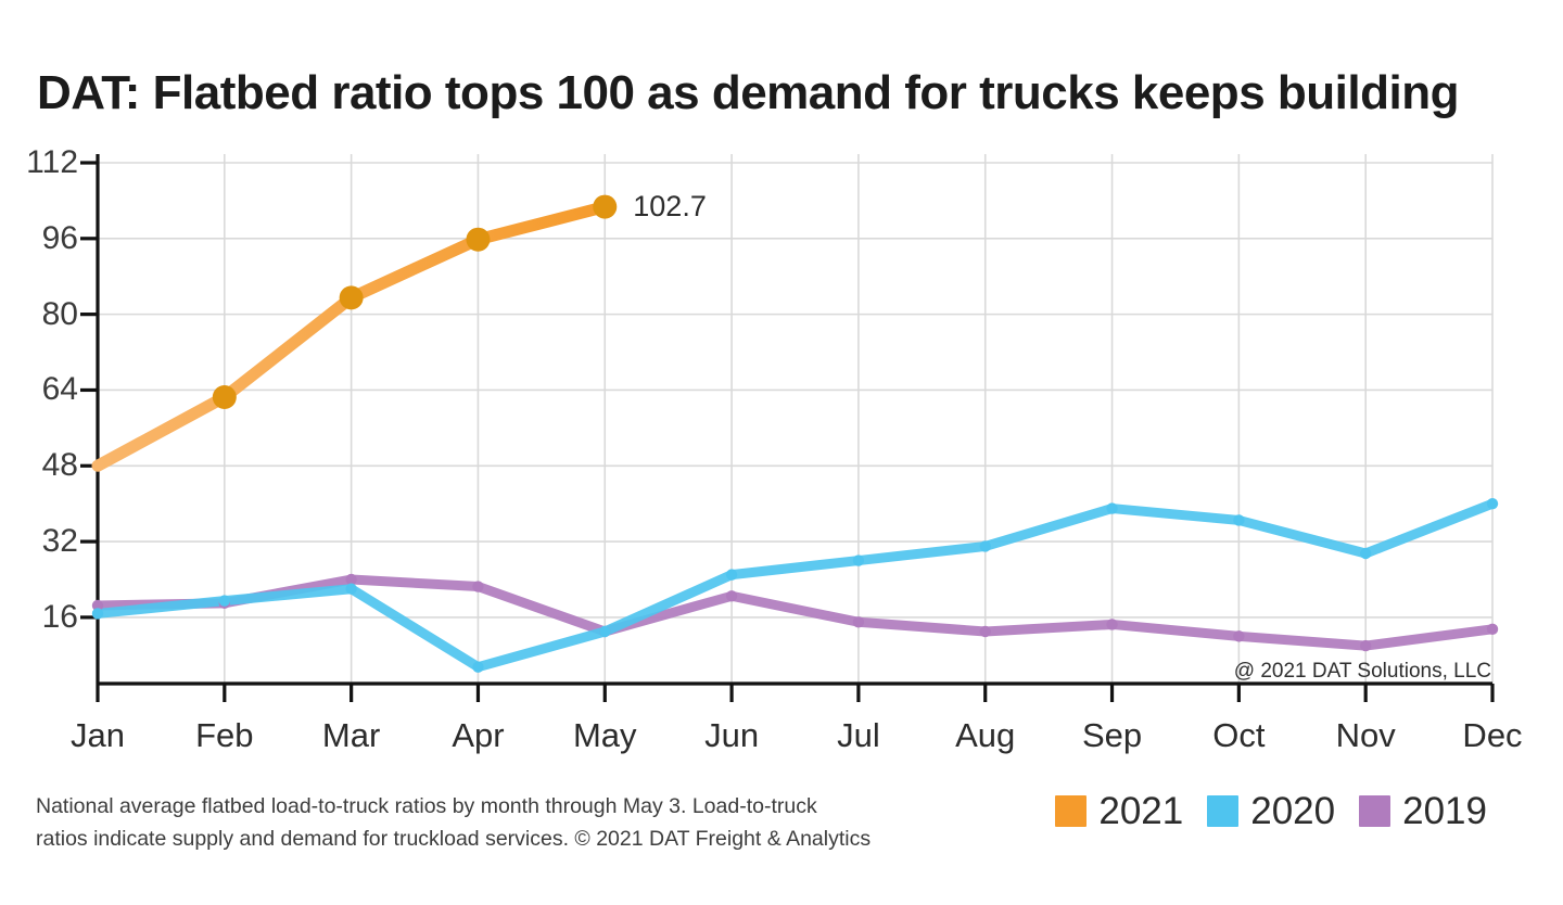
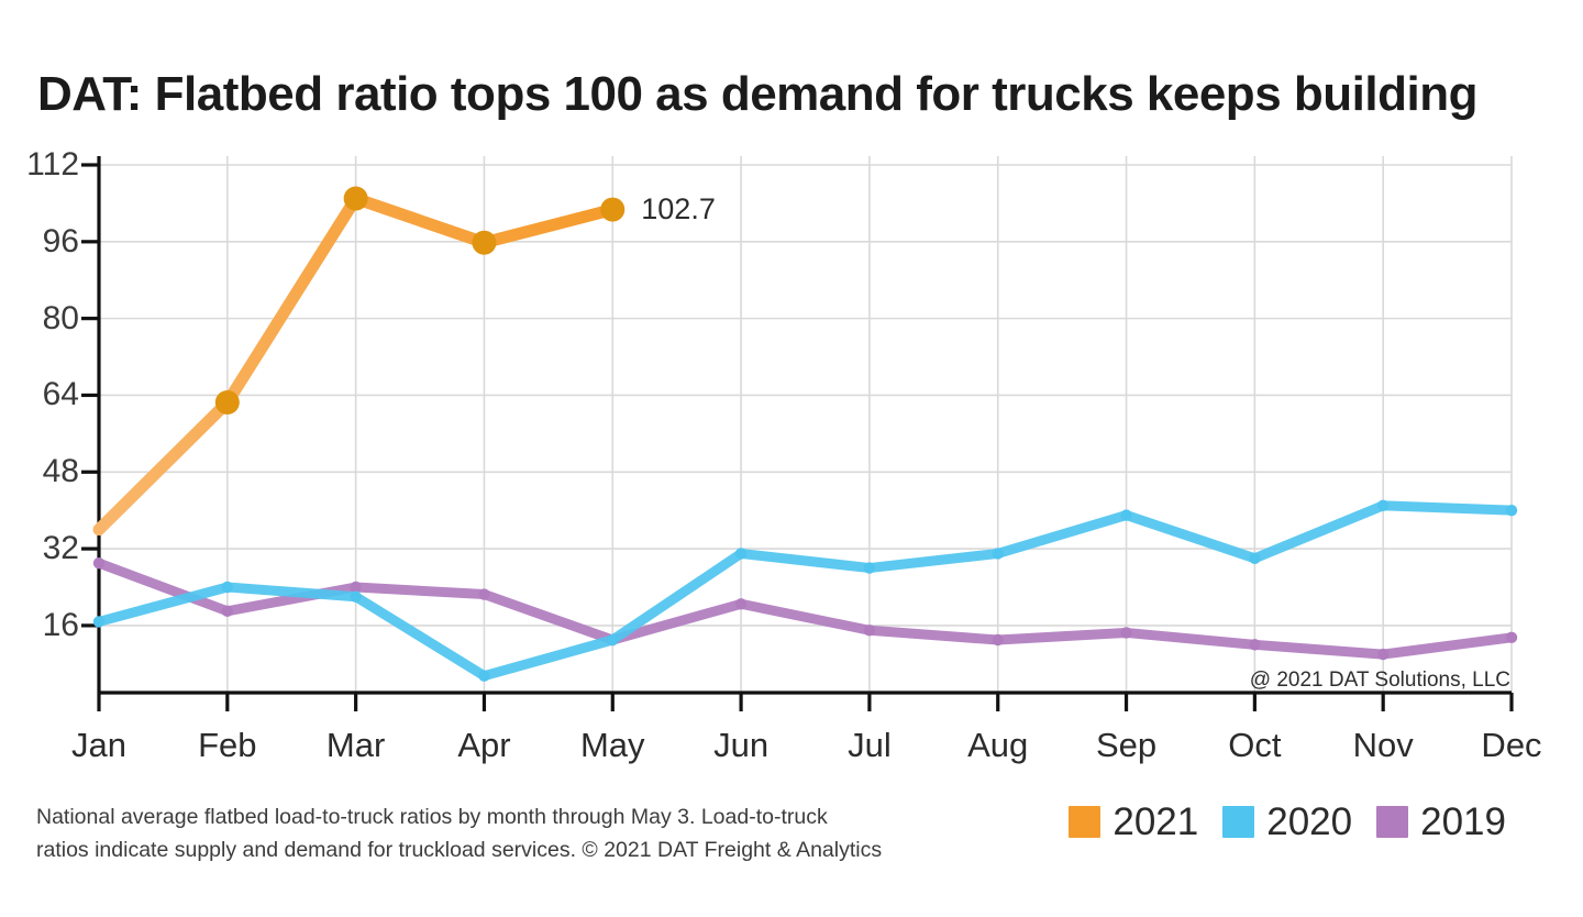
2021/Jan: 48 -> 36
2019/Jan: 18 -> 29
2020/Feb: 20 -> 24
2021/Mar: 84 -> 105
2020/Jun: 25 -> 31
2020/Oct: 36 -> 30
2020/Nov: 30 -> 41
